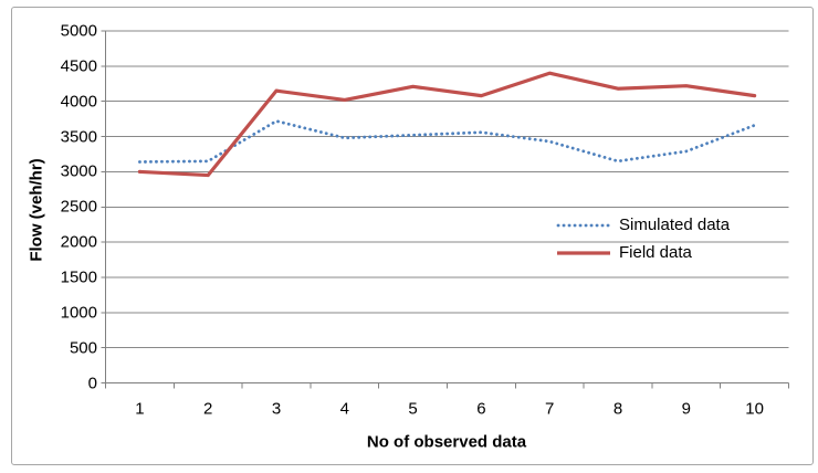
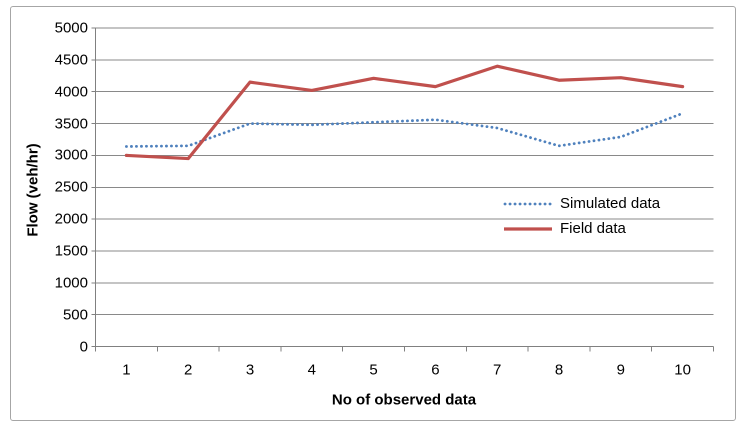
Simulated data/3: 3700 -> 3500
